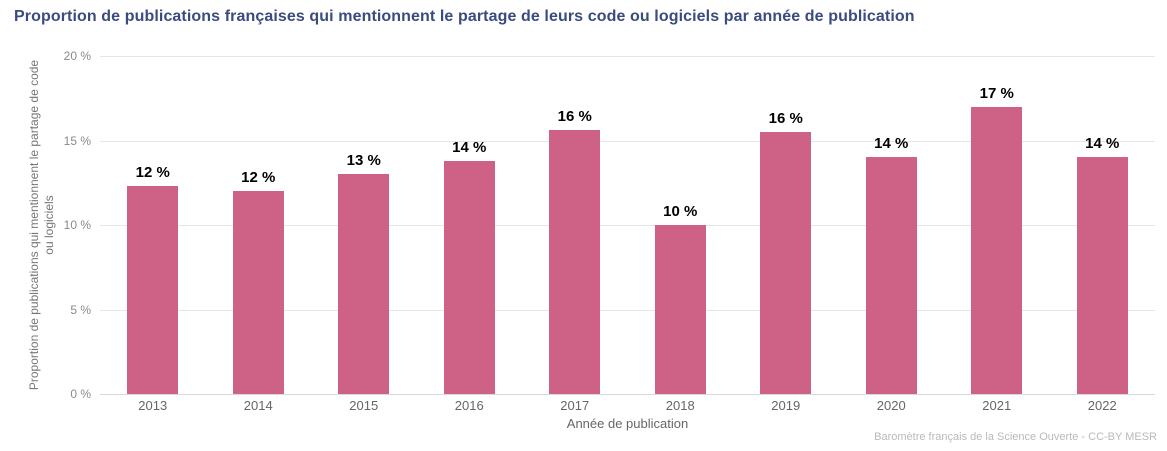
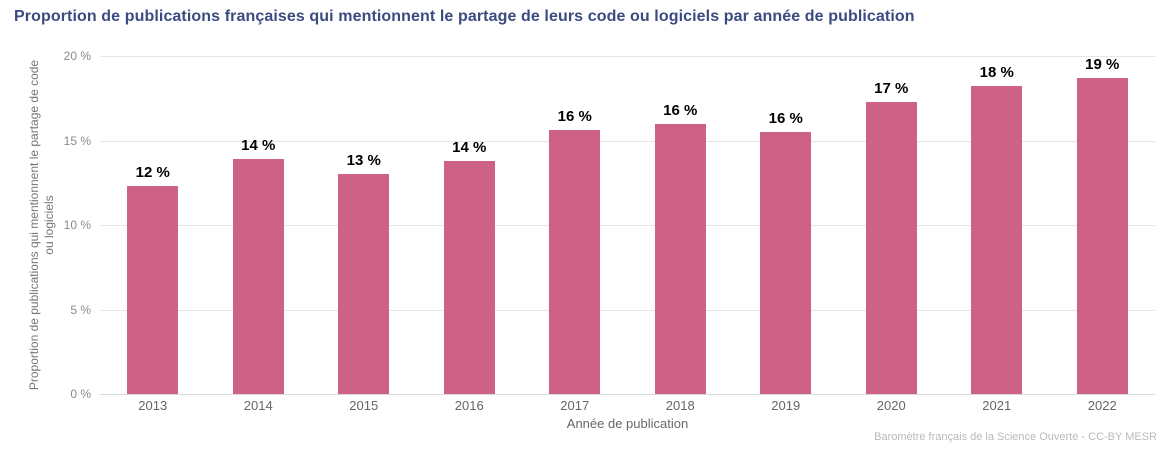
2014: 12 -> 14
2018: 10 -> 16
2020: 14 -> 17
2021: 17 -> 18
2022: 14 -> 19
